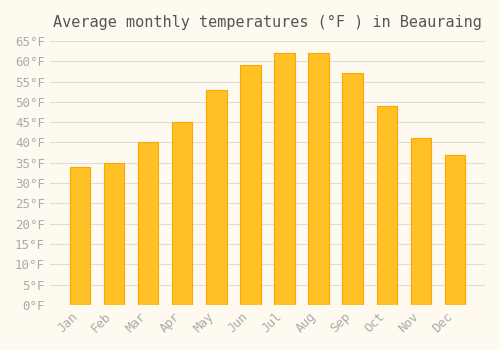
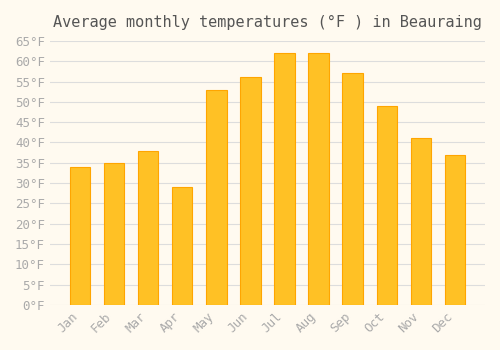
Mar: 40°F -> 38°F
Apr: 45°F -> 29°F
Jun: 59°F -> 56°F
